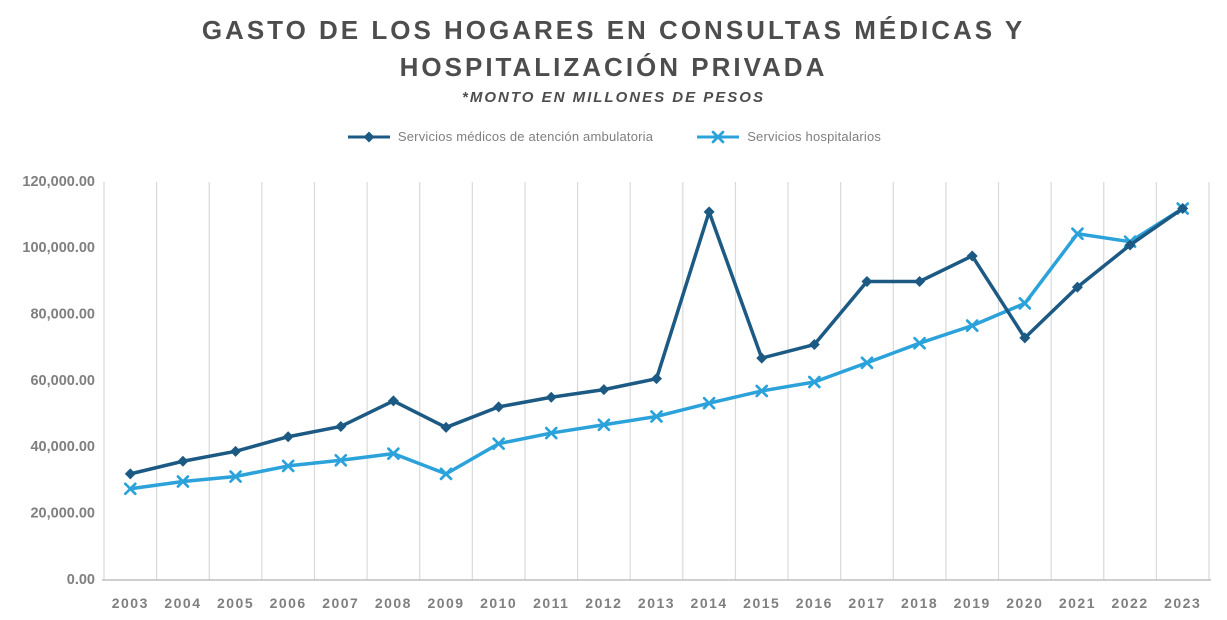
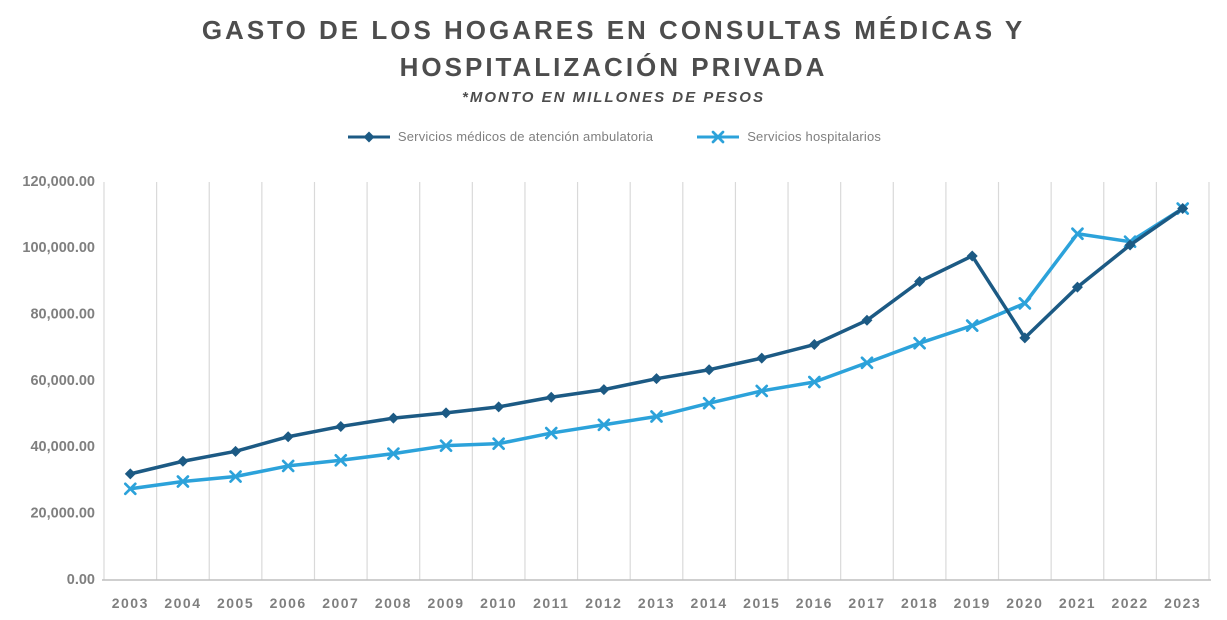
Servicios médicos de atención ambulatoria/2008: 54000 -> 49000
Servicios médicos de atención ambulatoria/2009: 46000 -> 50000
Servicios hospitalarios/2009: 32000 -> 40000
Servicios médicos de atención ambulatoria/2014: 111000 -> 63000
Servicios médicos de atención ambulatoria/2017: 90000 -> 78000
